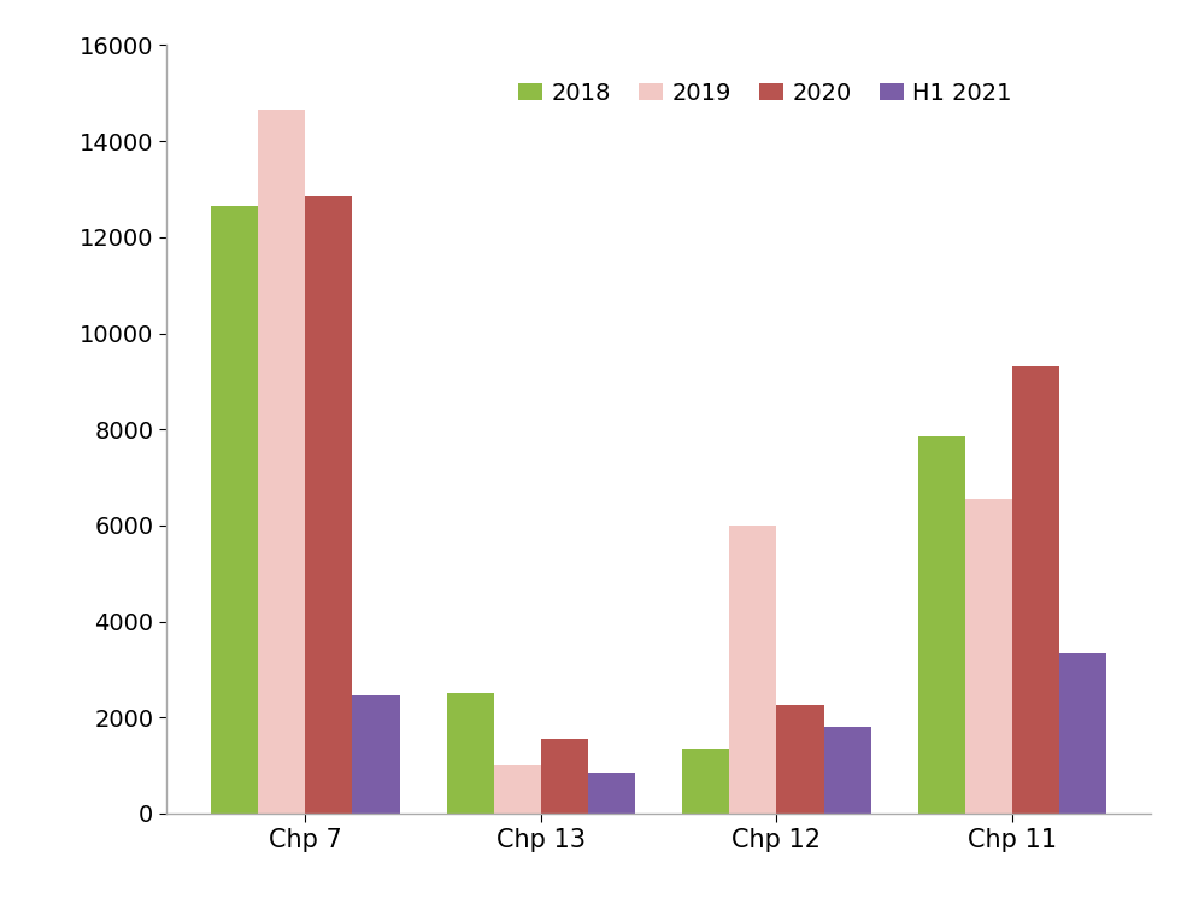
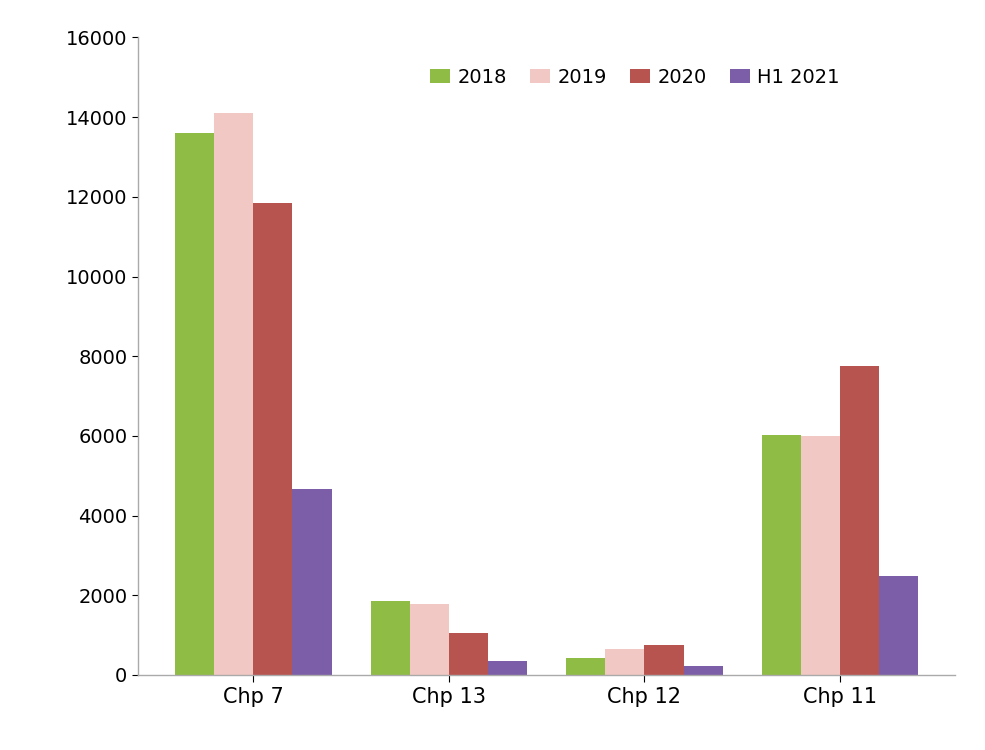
2018/Chp 7: 12650 -> 13600
2019/Chp 7: 14650 -> 14100
2020/Chp 7: 12850 -> 11850
H1 2021/Chp 7: 2450 -> 4680
2018/Chp 13: 2500 -> 1850
2019/Chp 13: 1000 -> 1780
2020/Chp 13: 1550 -> 1060
H1 2021/Chp 13: 850 -> 360
2018/Chp 12: 1350 -> 420
2019/Chp 12: 6000 -> 660
2020/Chp 12: 2250 -> 760
H1 2021/Chp 12: 1800 -> 220
2018/Chp 11: 7850 -> 6020
2019/Chp 11: 6550 -> 6000
2020/Chp 11: 9300 -> 7750
H1 2021/Chp 11: 3350 -> 2490
